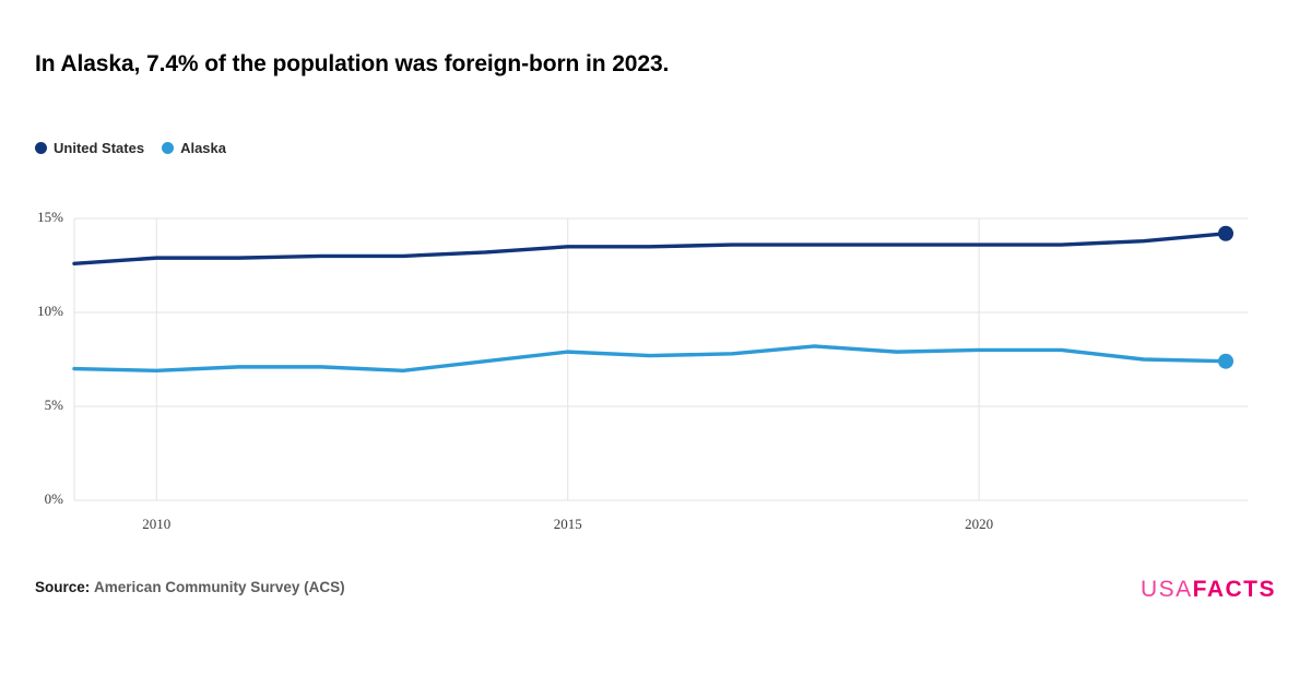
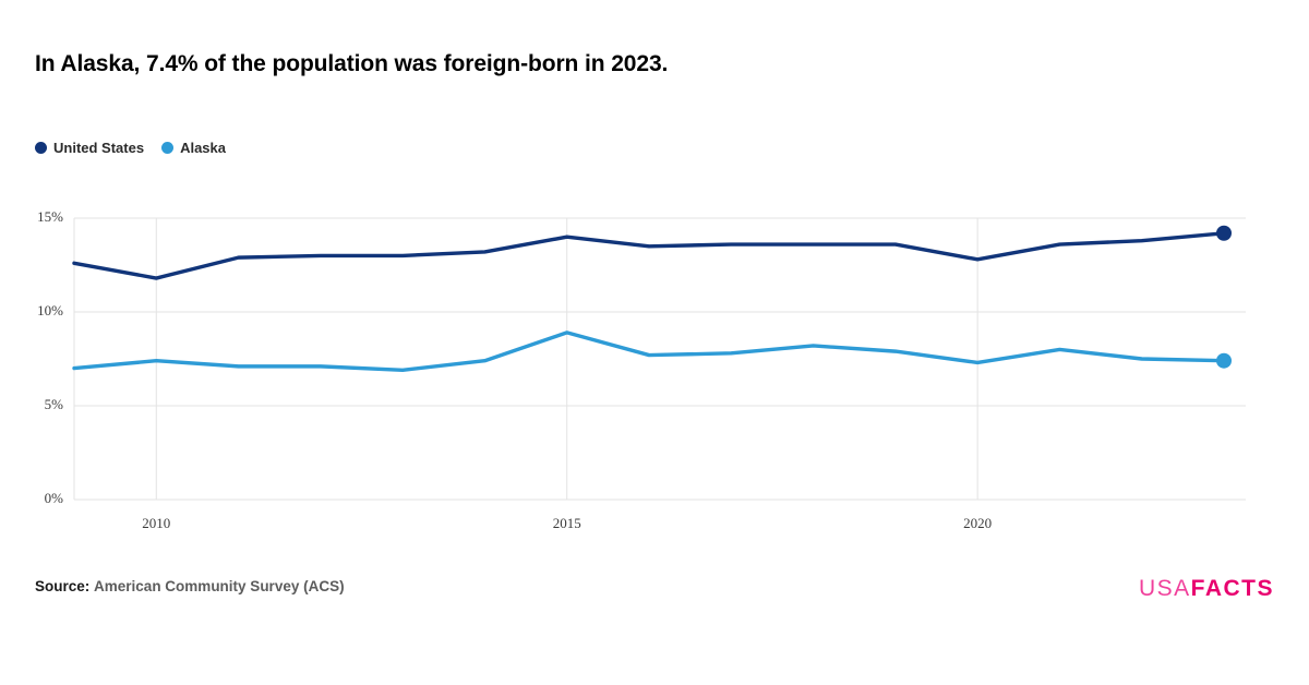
United States/2010: 12.9% -> 11.8%
Alaska/2010: 6.9% -> 7.4%
United States/2015: 13.5% -> 14.0%
Alaska/2015: 7.9% -> 8.9%
United States/2020: 13.6% -> 12.8%
Alaska/2020: 8.0% -> 7.3%
